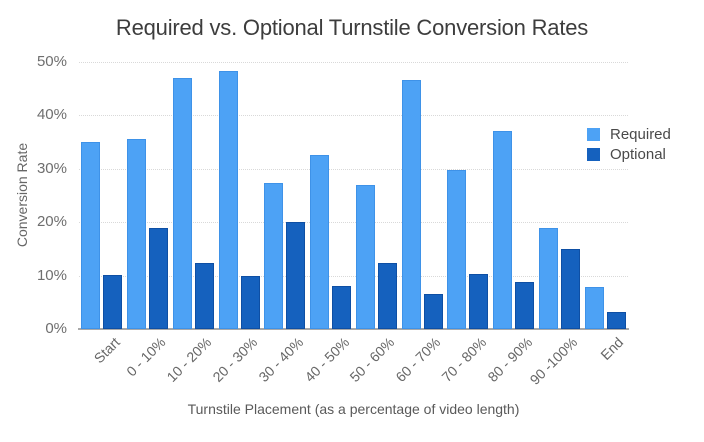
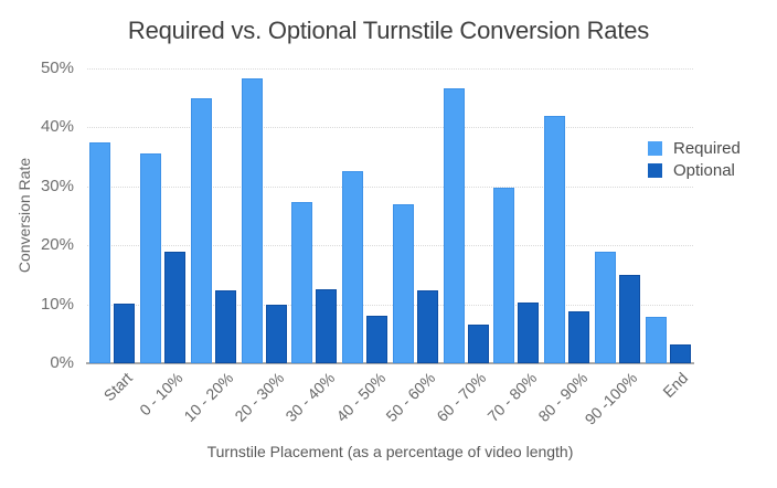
Required/Start: 35% -> 38%
Required/10 - 20%: 47% -> 45%
Optional/30 - 40%: 20% -> 13%
Required/80 - 90%: 37% -> 42%
